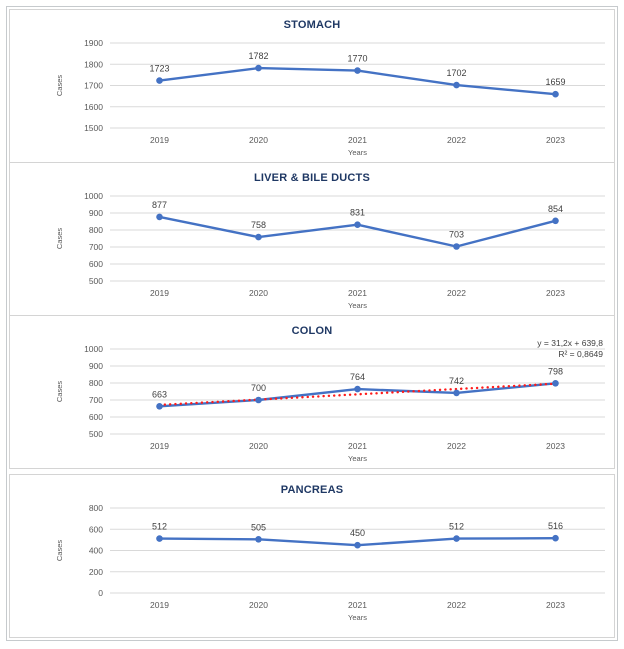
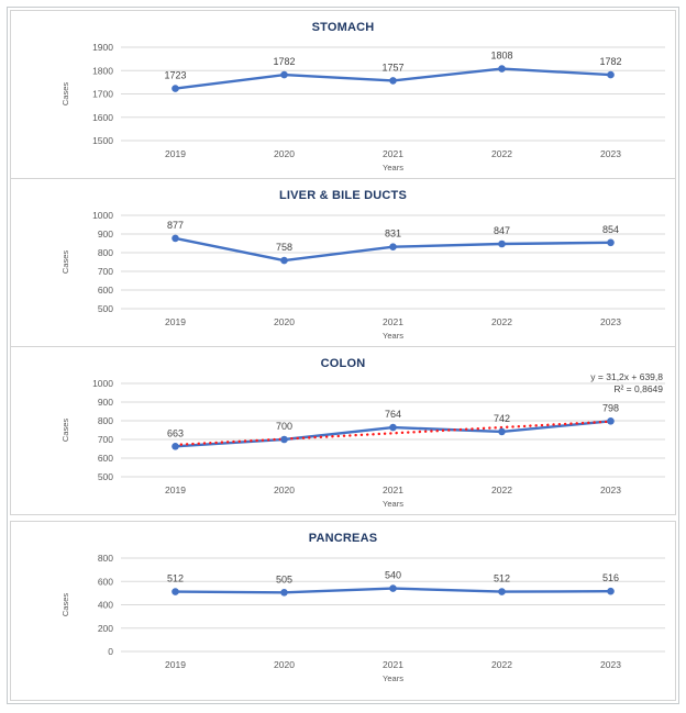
STOMACH/2021: 1770 -> 1757
STOMACH/2022: 1702 -> 1808
STOMACH/2023: 1659 -> 1782
LIVER & BILE DUCTS/2022: 703 -> 847
PANCREAS/2021: 450 -> 540
